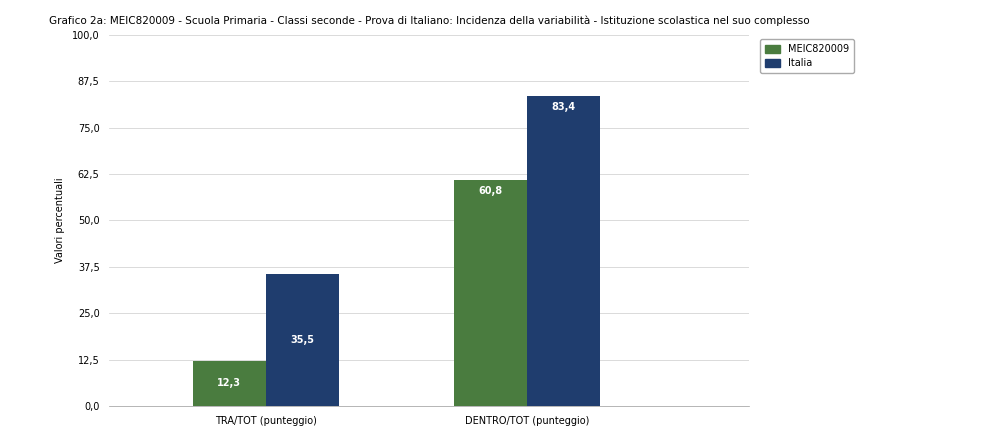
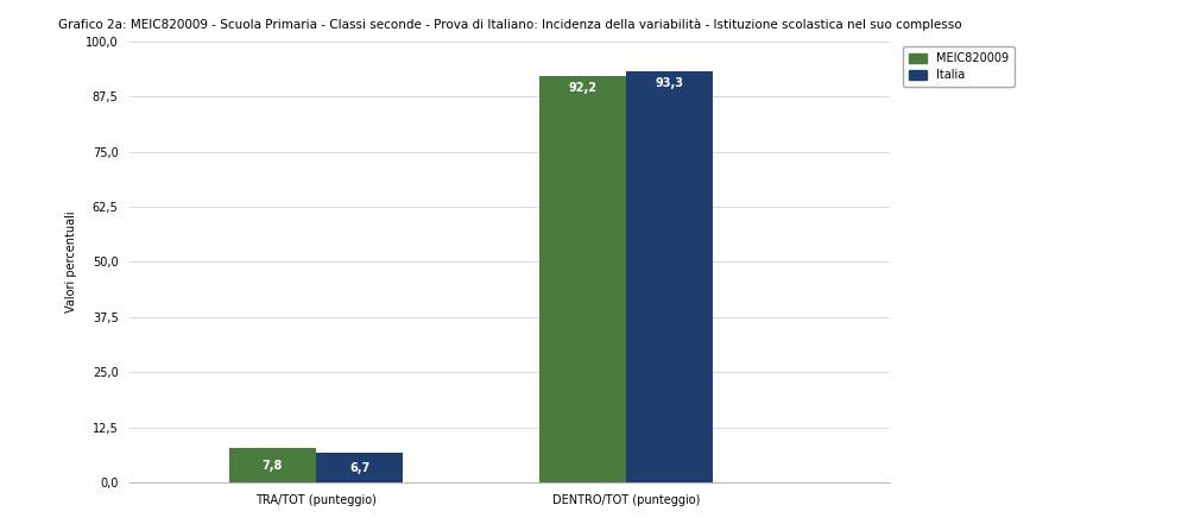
MEIC820009/TRA/TOT (punteggio): 12,3 -> 7,8
Italia/TRA/TOT (punteggio): 35,5 -> 6,7
MEIC820009/DENTRO/TOT (punteggio): 60,8 -> 92,2
Italia/DENTRO/TOT (punteggio): 83,4 -> 93,3
